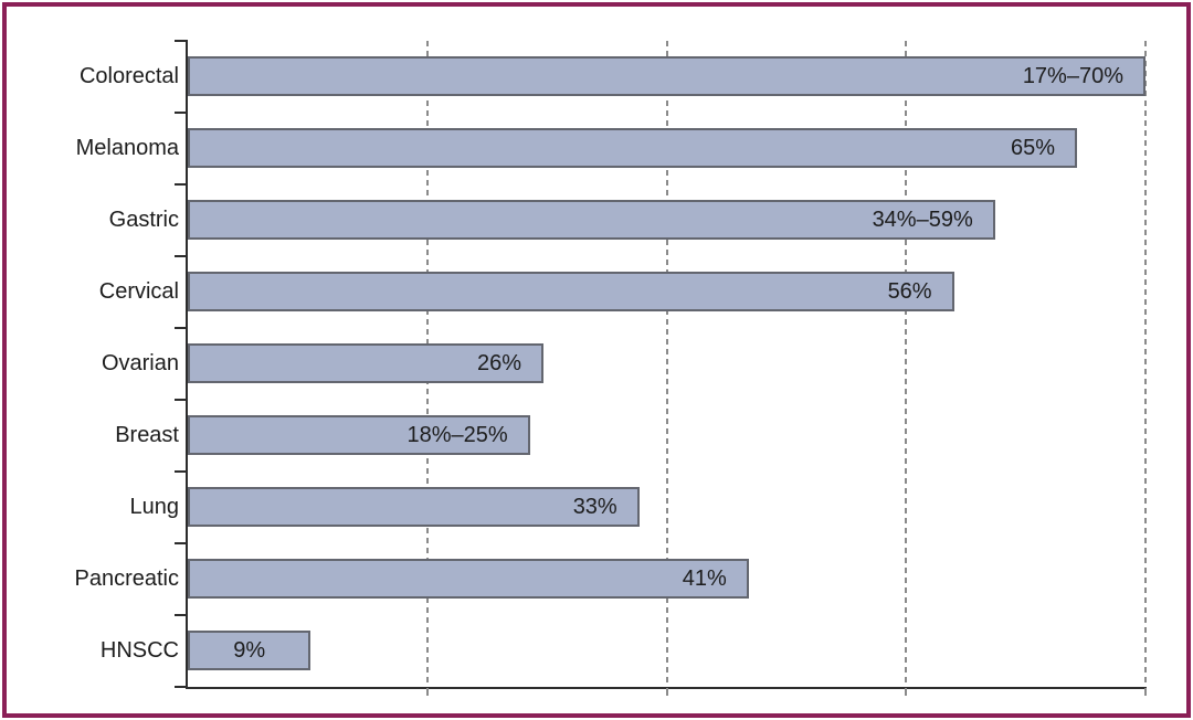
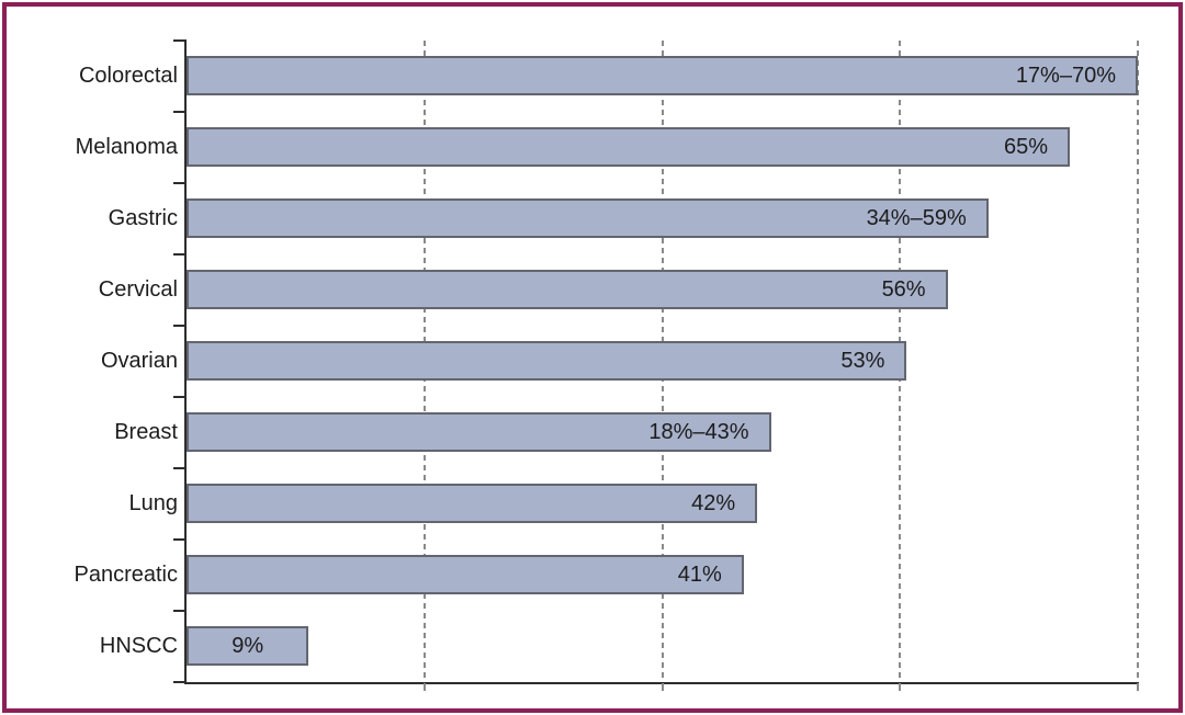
Ovarian: 26% -> 53%
Breast: 25 -> 43
Lung: 33% -> 42%
